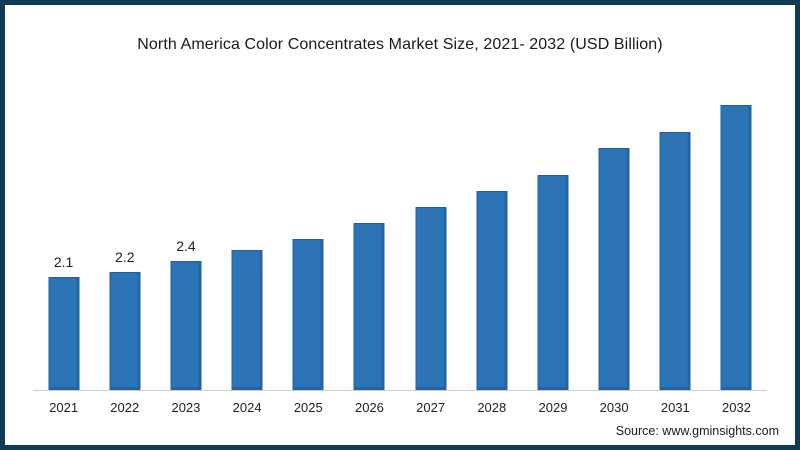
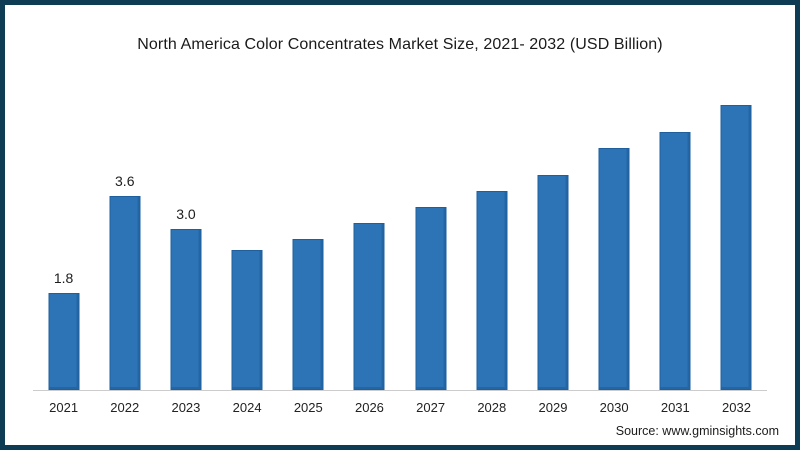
2021: 2.1 -> 1.8
2022: 2.2 -> 3.6
2023: 2.4 -> 3.0
